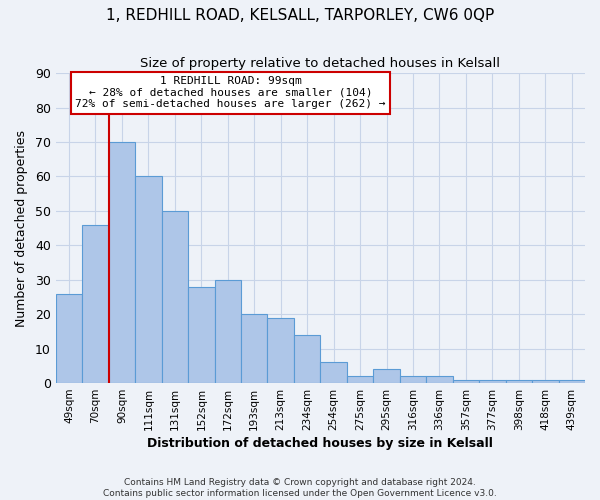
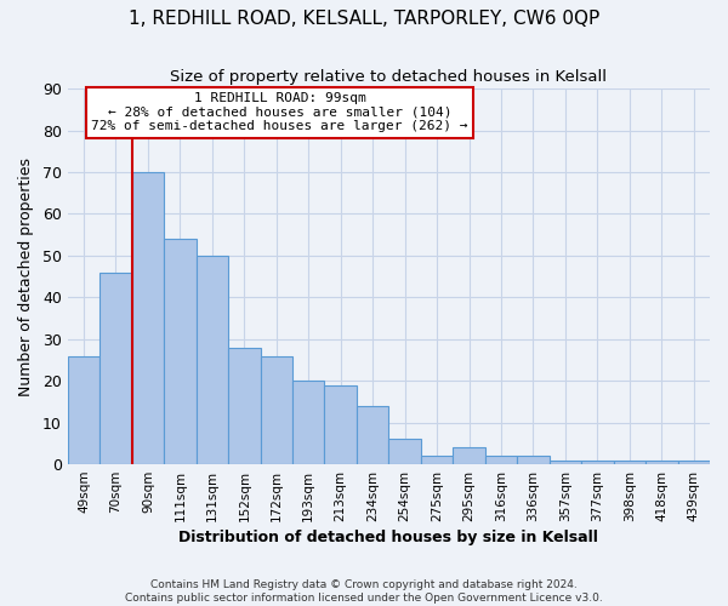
111sqm: 60 -> 54
172sqm: 30 -> 26
